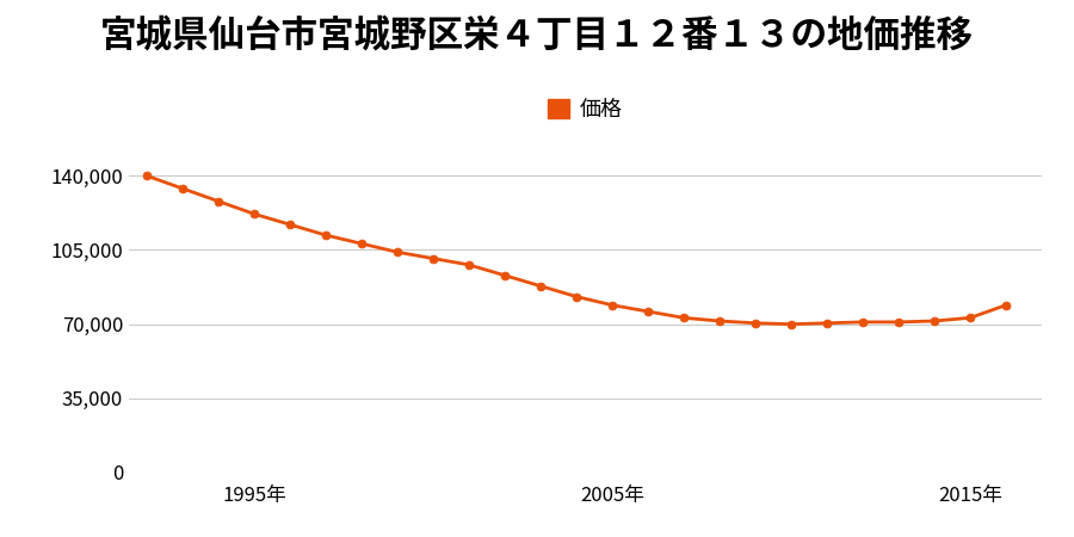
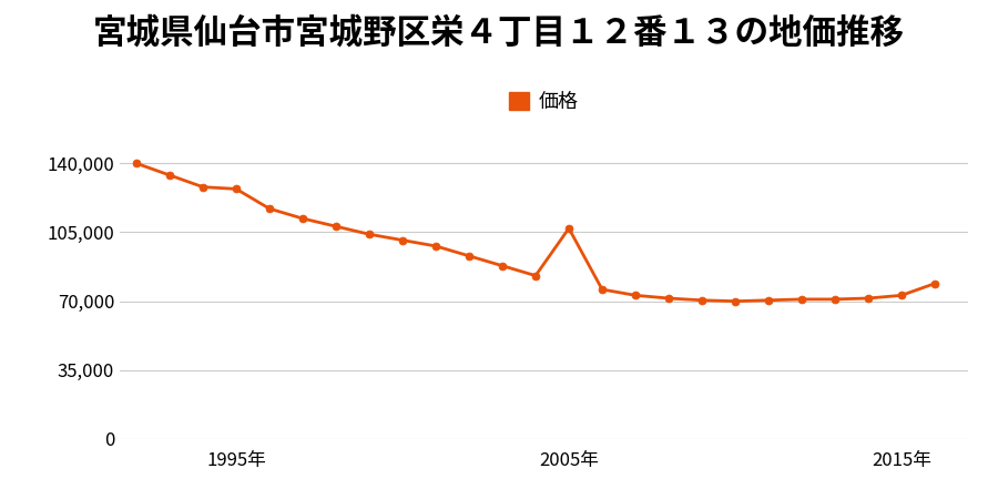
1995年: 122,000 -> 127,000
2005年: 79,000 -> 107,000
